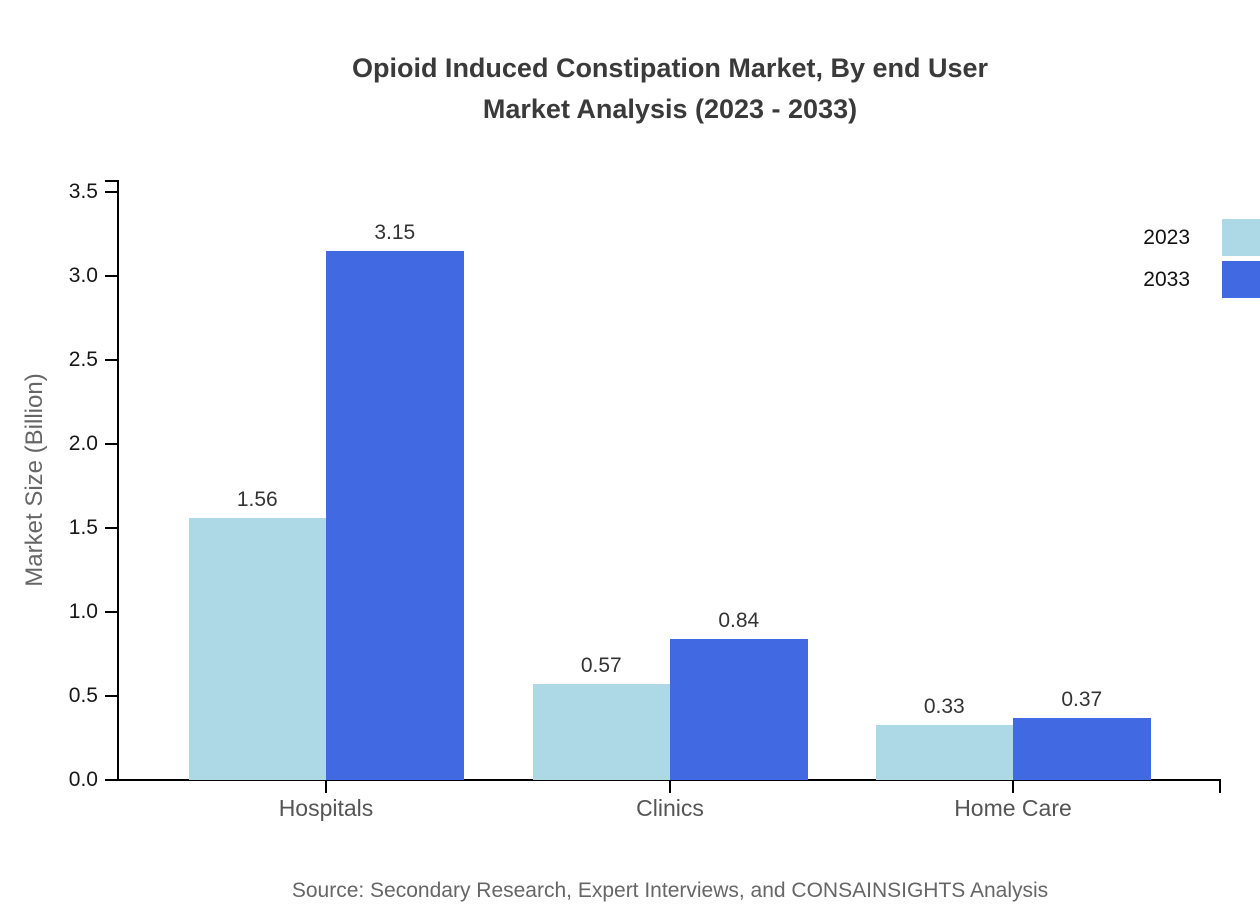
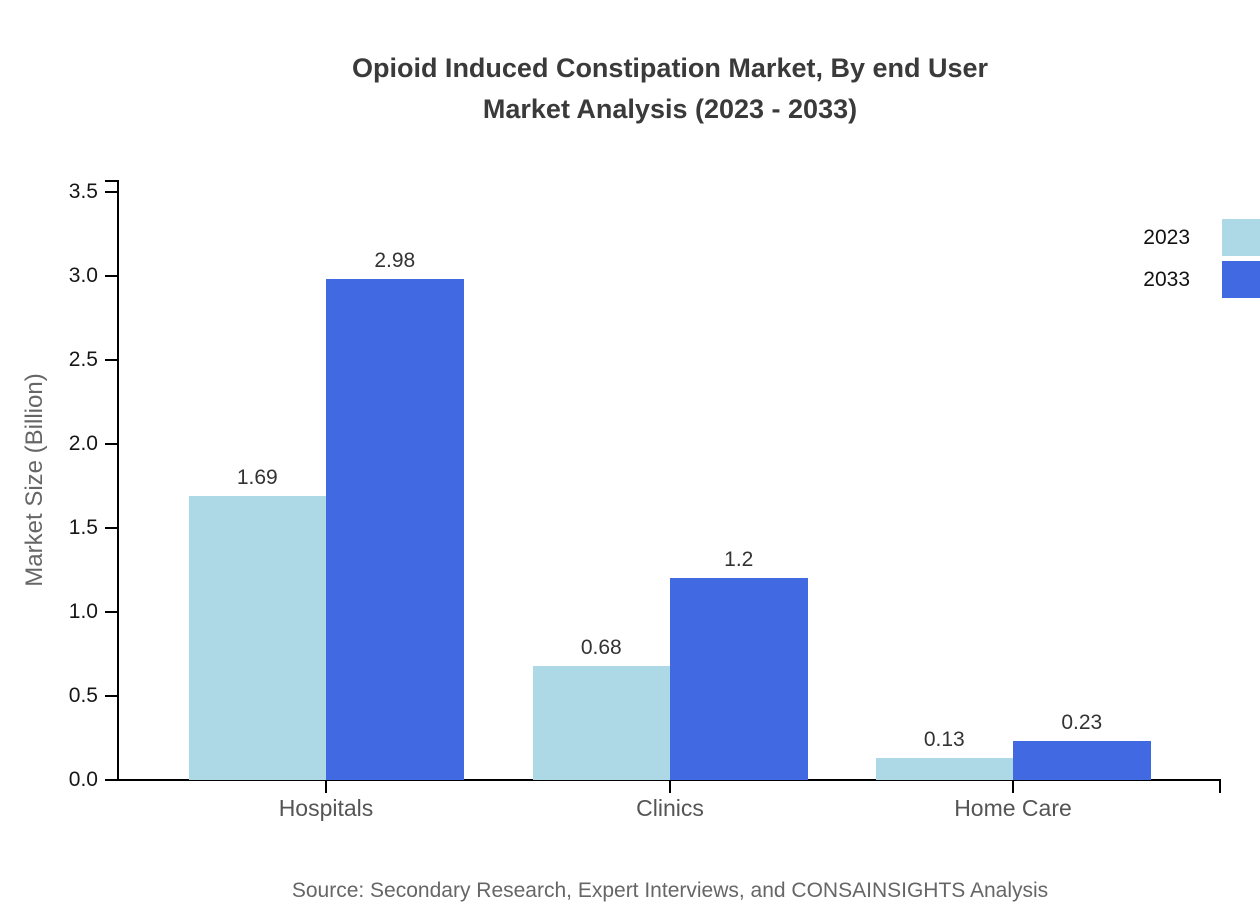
2023/Hospitals: 1.56 -> 1.69
2033/Hospitals: 3.15 -> 2.98
2023/Clinics: 0.57 -> 0.68
2033/Clinics: 0.84 -> 1.2
2023/Home Care: 0.33 -> 0.13
2033/Home Care: 0.37 -> 0.23
